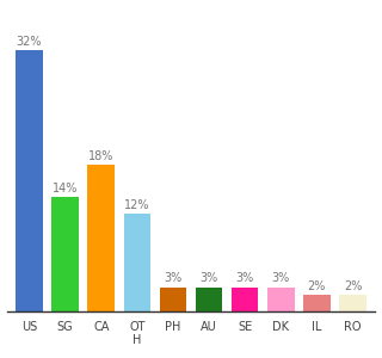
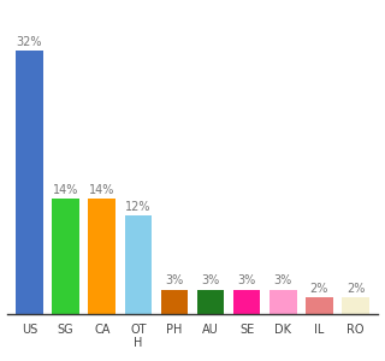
CA: 18% -> 14%
